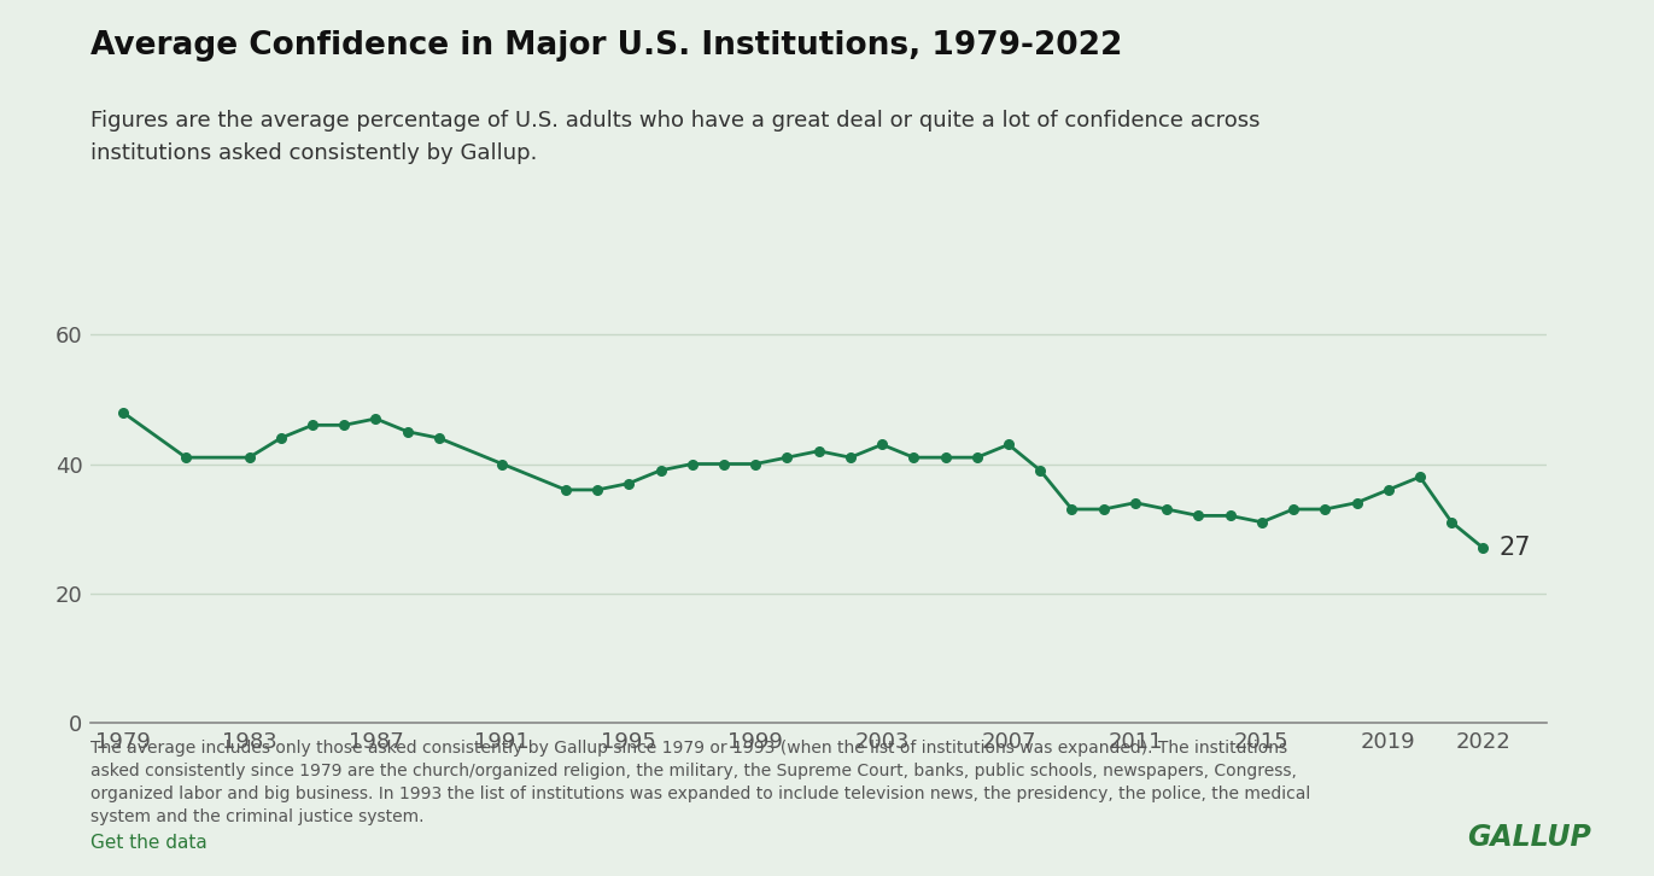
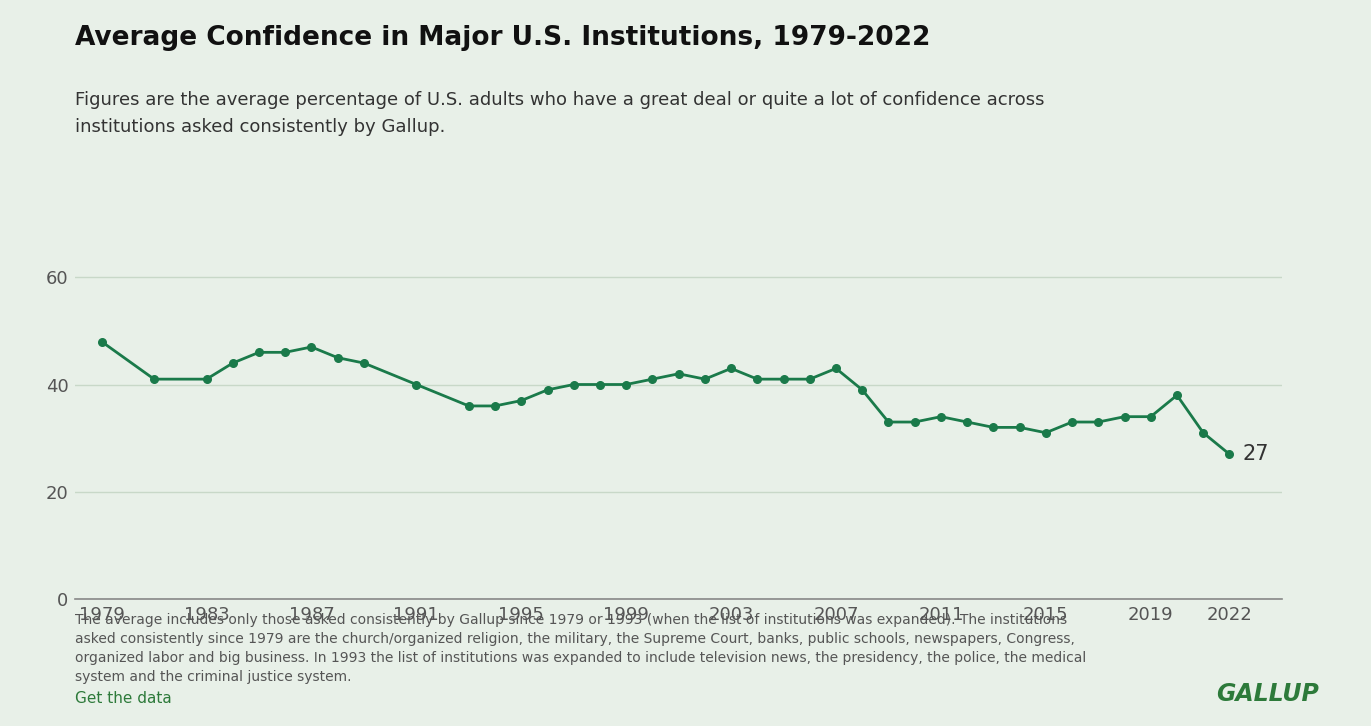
2019: 36 -> 34
